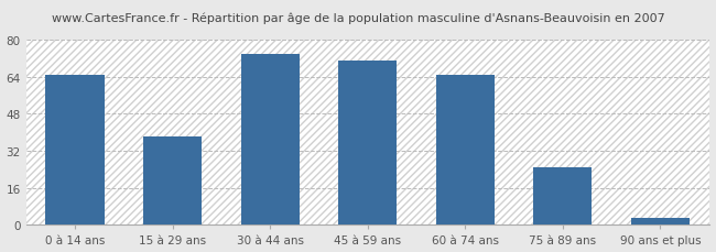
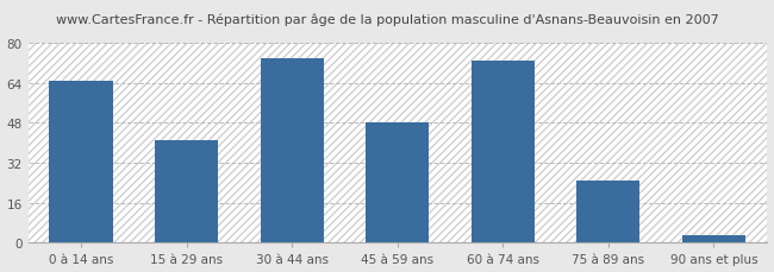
15 à 29 ans: 38 -> 41
45 à 59 ans: 71 -> 48
60 à 74 ans: 65 -> 73
